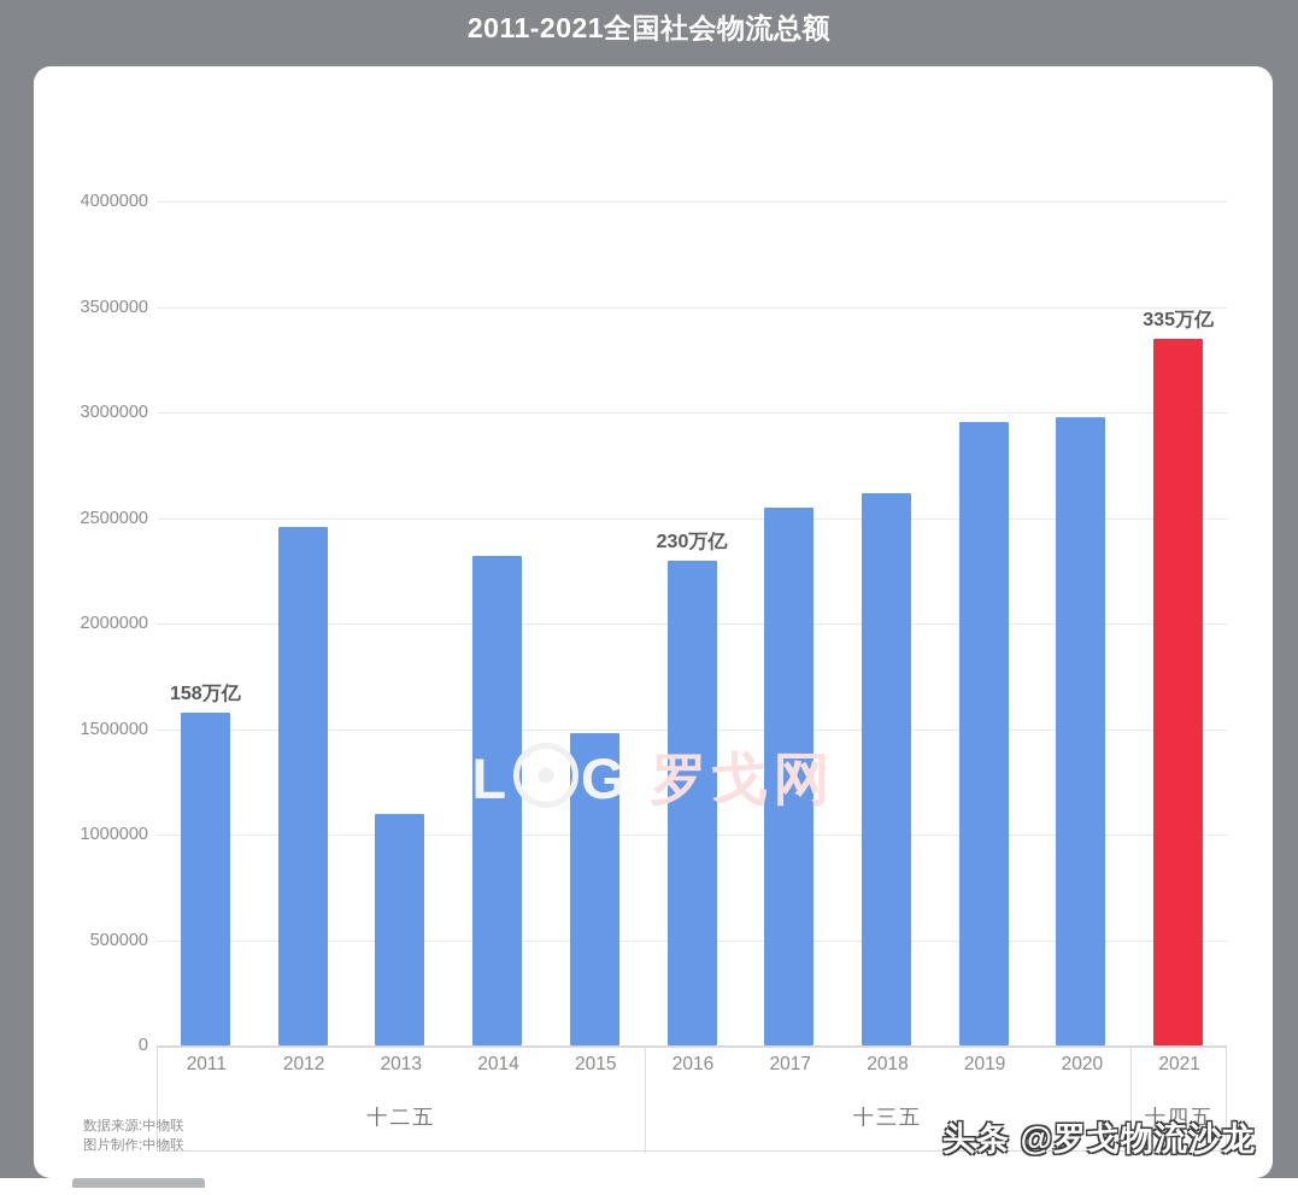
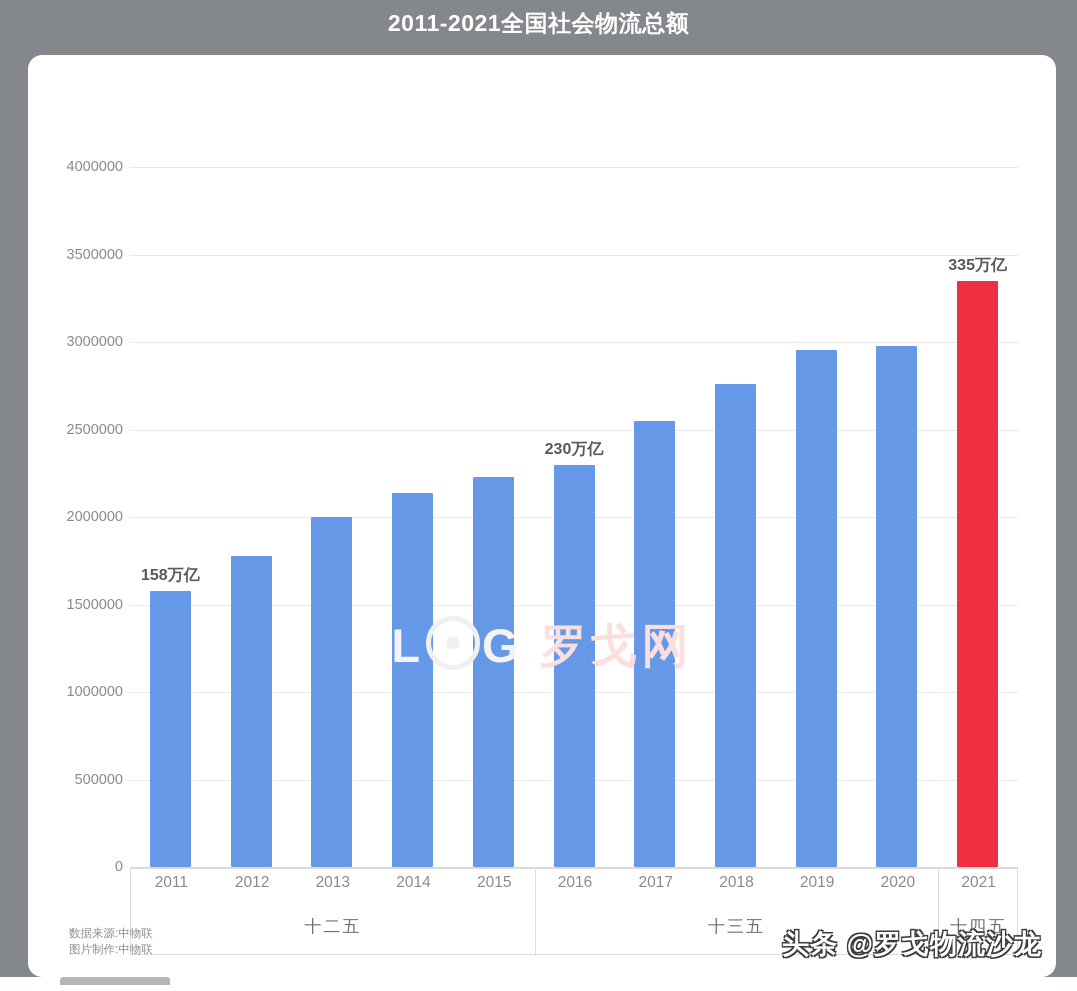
2012: 2460000 -> 1780000
2013: 1100000 -> 2000000
2014: 2320000 -> 2140000
2015: 1480000 -> 2230000
2018: 2620000 -> 2760000
